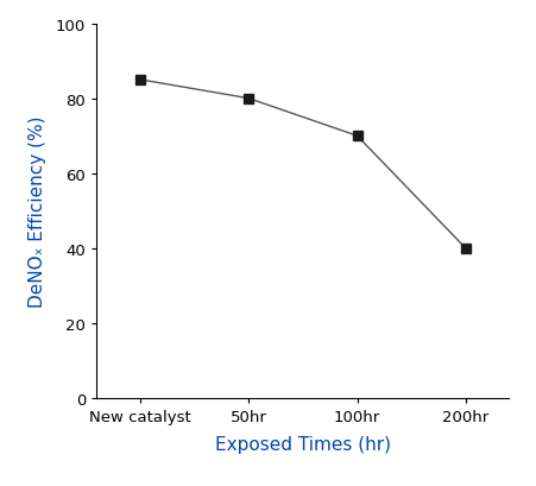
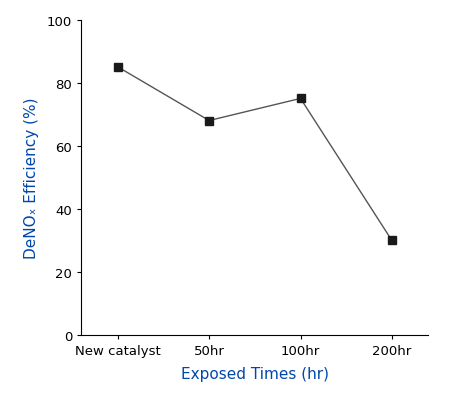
50hr: 80 -> 68
100hr: 70 -> 75
200hr: 40 -> 30
